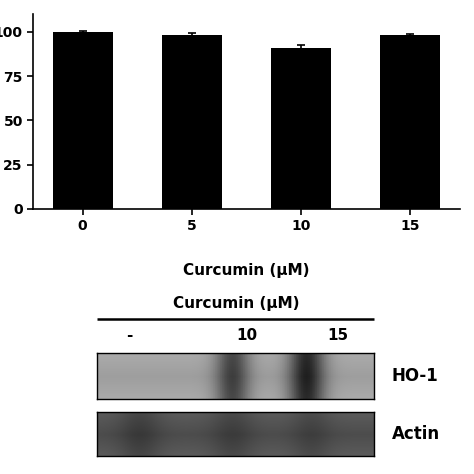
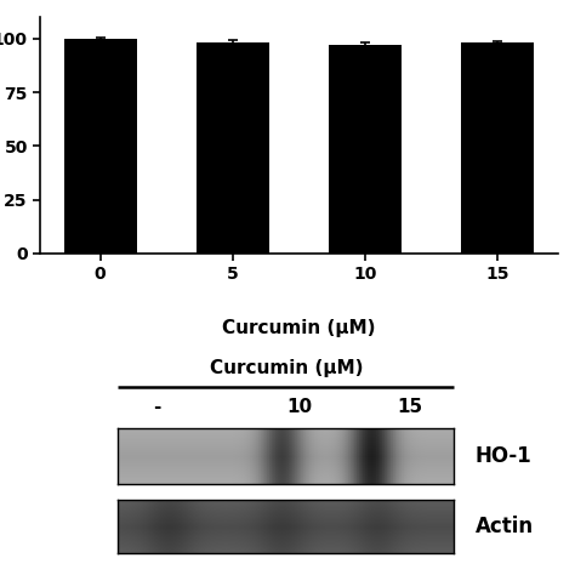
10: 91 -> 97
